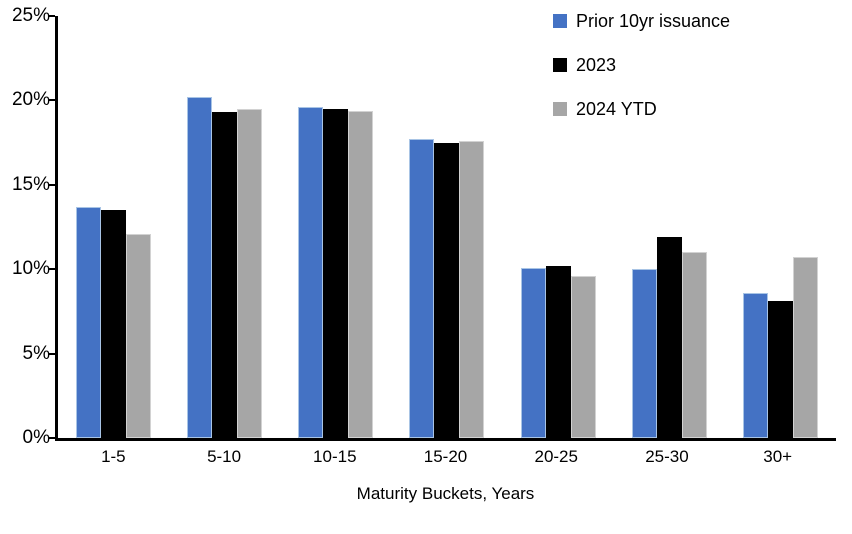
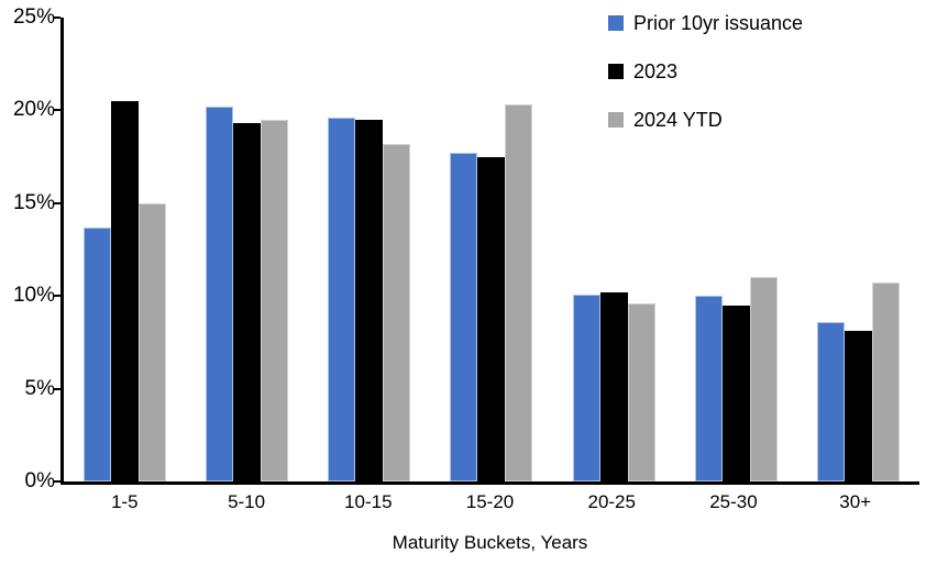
2023/1-5: 13.5% -> 20.5%
2024 YTD/1-5: 12.1% -> 15.0%
2024 YTD/10-15: 19.4% -> 18.2%
2024 YTD/15-20: 17.6% -> 20.3%
2023/25-30: 11.9% -> 9.5%
